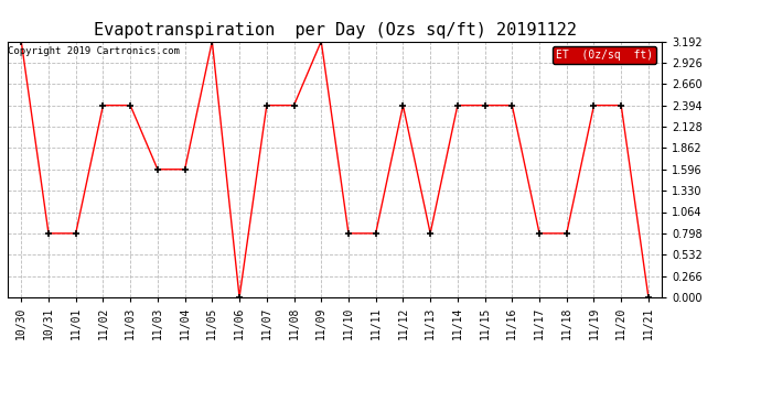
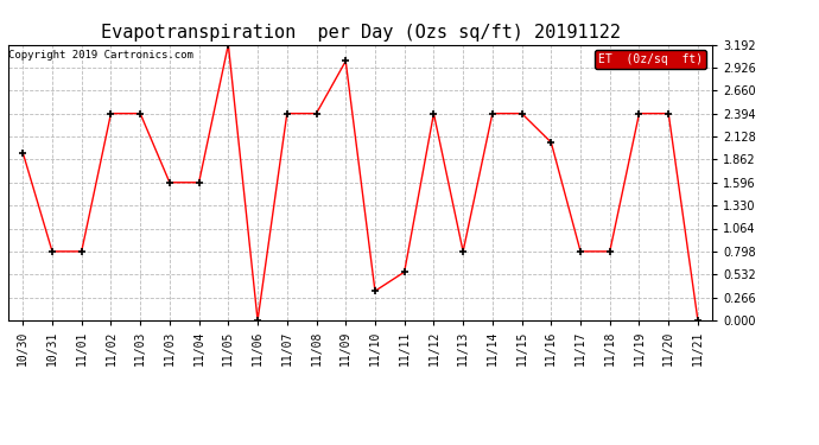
10/30: 3.19 -> 1.94
11/09: 3.19 -> 3.00
11/10: 0.80 -> 0.34
11/11: 0.80 -> 0.56
11/16: 2.39 -> 2.06
